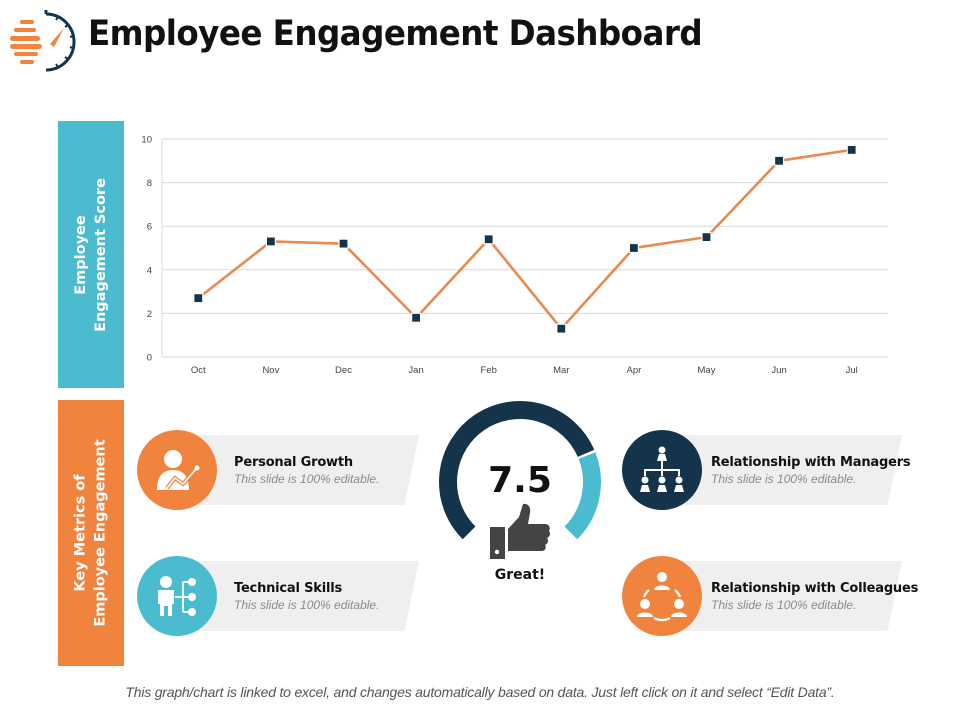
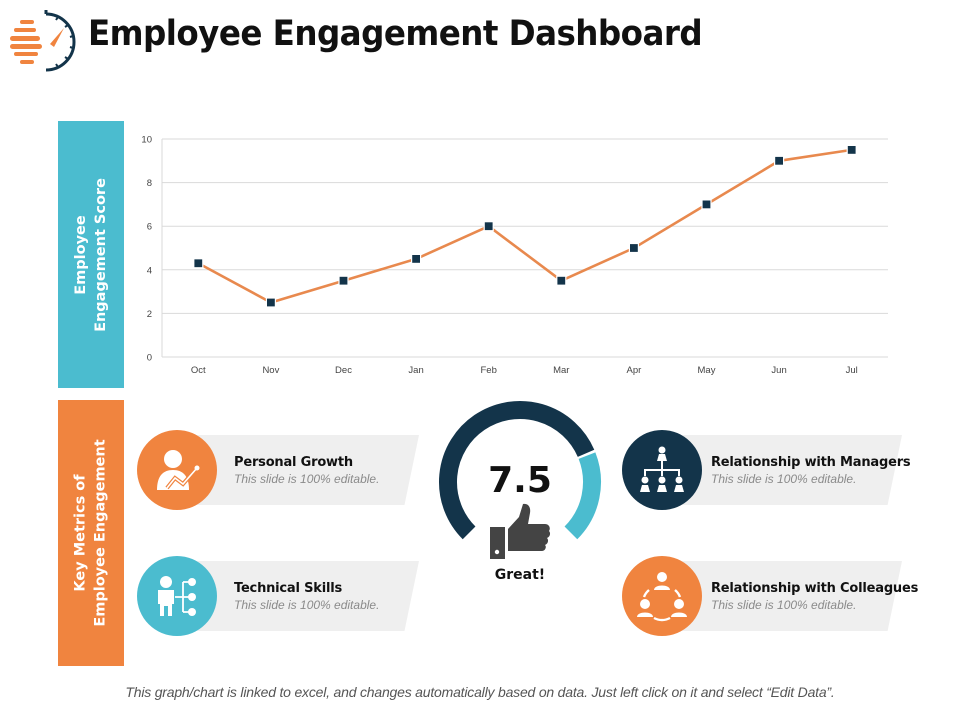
Oct: 2.7 -> 4.3
Nov: 5.3 -> 2.5
Dec: 5.2 -> 3.5
Jan: 1.8 -> 4.5
Feb: 5.4 -> 6.0
Mar: 1.3 -> 3.5
May: 5.5 -> 7.0
